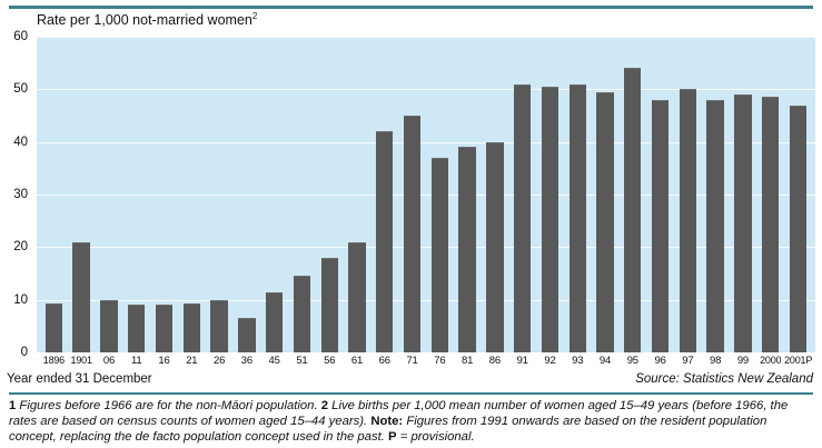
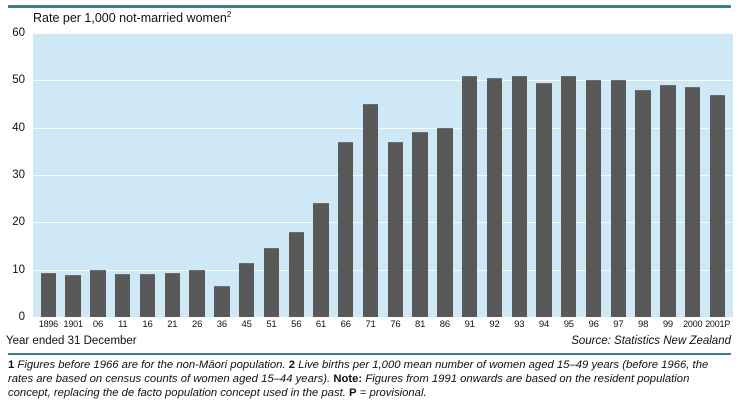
1901: 21 -> 9
61: 21 -> 24
66: 42 -> 37
95: 54 -> 51
96: 48 -> 50
